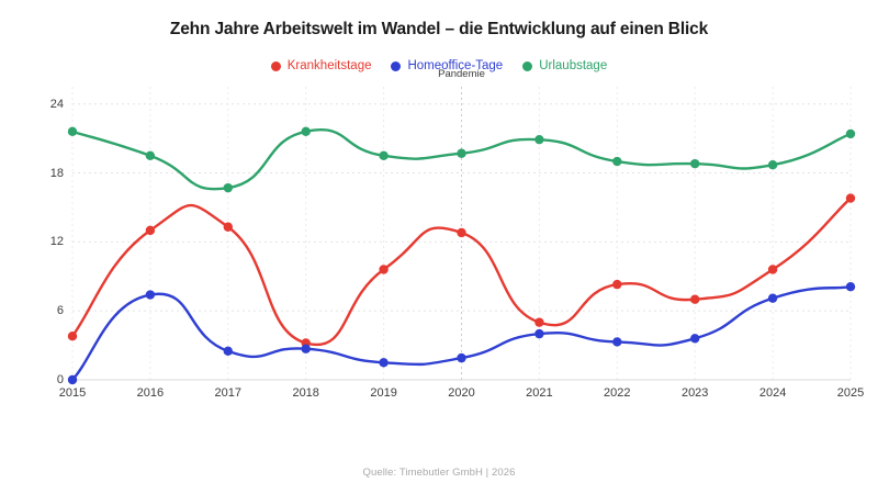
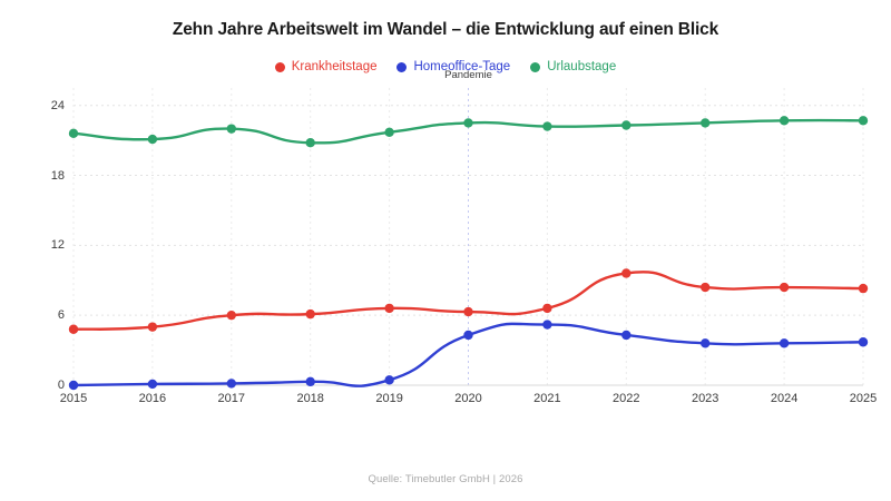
Krankheitstage/2015: 3.8 -> 4.8
Krankheitstage/2016: 13.0 -> 5.0
Homeoffice-Tage/2016: 7.4 -> 0.1
Urlaubstage/2016: 19.5 -> 21.1
Krankheitstage/2017: 13.3 -> 6.0
Homeoffice-Tage/2017: 2.5 -> 0.1
Urlaubstage/2017: 16.7 -> 22.0
Krankheitstage/2018: 3.2 -> 6.1
Homeoffice-Tage/2018: 2.7 -> 0.3
Urlaubstage/2018: 21.6 -> 20.8
Krankheitstage/2019: 9.6 -> 6.6
Homeoffice-Tage/2019: 1.5 -> 0.5
Urlaubstage/2019: 19.5 -> 21.7
Krankheitstage/2020: 12.8 -> 6.3
Homeoffice-Tage/2020: 1.9 -> 4.3
Urlaubstage/2020: 19.7 -> 22.5
Krankheitstage/2021: 5.0 -> 6.6
Homeoffice-Tage/2021: 4.0 -> 5.2
Urlaubstage/2021: 20.9 -> 22.2
Krankheitstage/2022: 8.3 -> 9.6
Homeoffice-Tage/2022: 3.3 -> 4.3
Urlaubstage/2022: 19.0 -> 22.3
Krankheitstage/2023: 7.0 -> 8.4
Urlaubstage/2023: 18.8 -> 22.5
Krankheitstage/2024: 9.6 -> 8.4
Homeoffice-Tage/2024: 7.1 -> 3.6
Urlaubstage/2024: 18.7 -> 22.7
Krankheitstage/2025: 15.8 -> 8.3
Homeoffice-Tage/2025: 8.1 -> 3.7
Urlaubstage/2025: 21.4 -> 22.7
